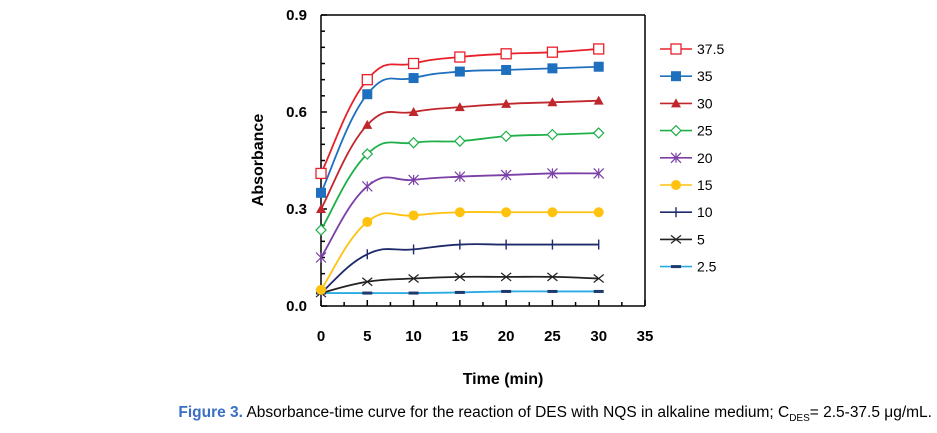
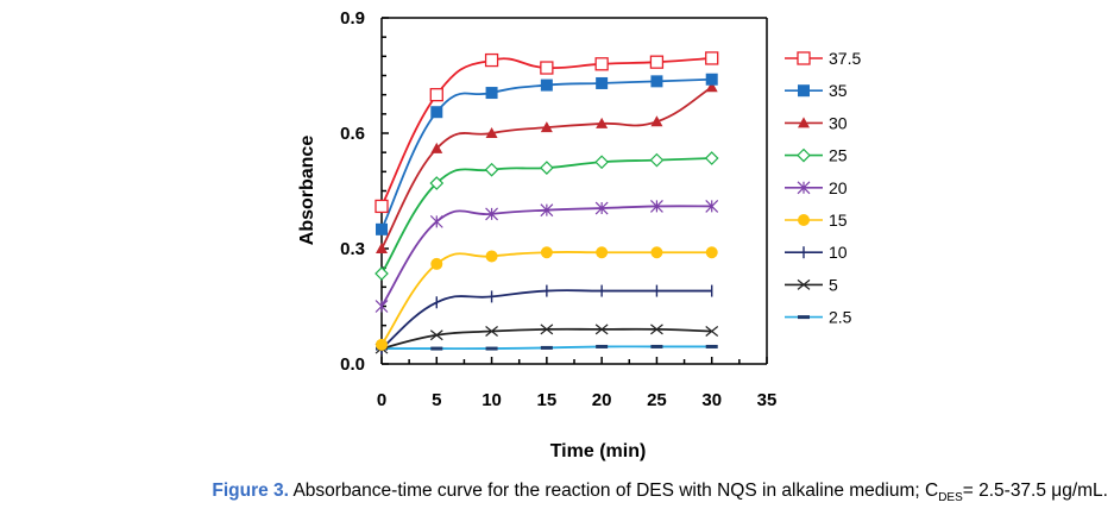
37.5/10: 0.75 -> 0.79
30/30: 0.64 -> 0.72
